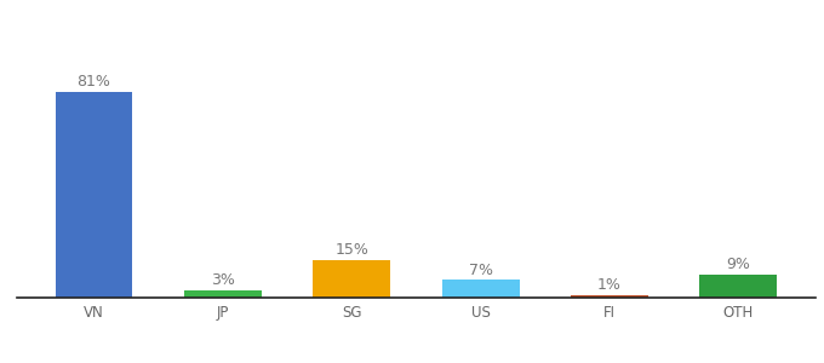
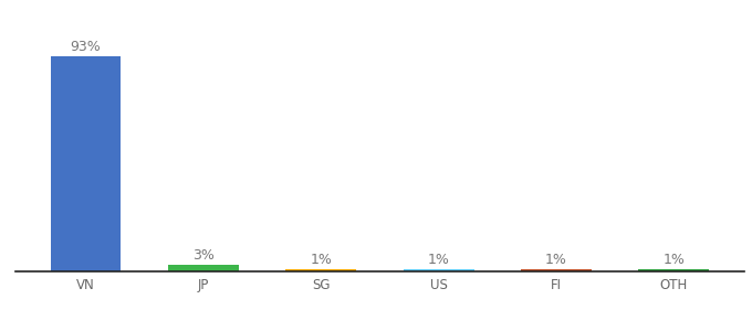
VN: 81% -> 93%
SG: 15% -> 1%
US: 7% -> 1%
OTH: 9% -> 1%
